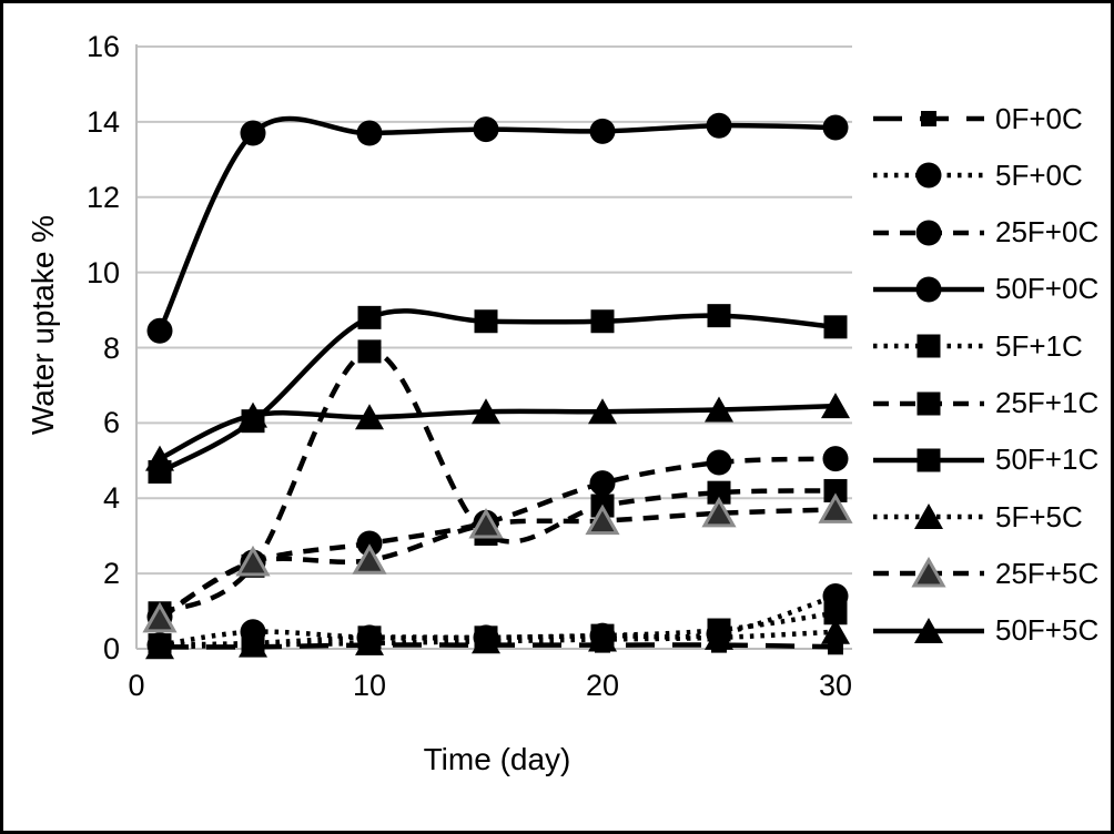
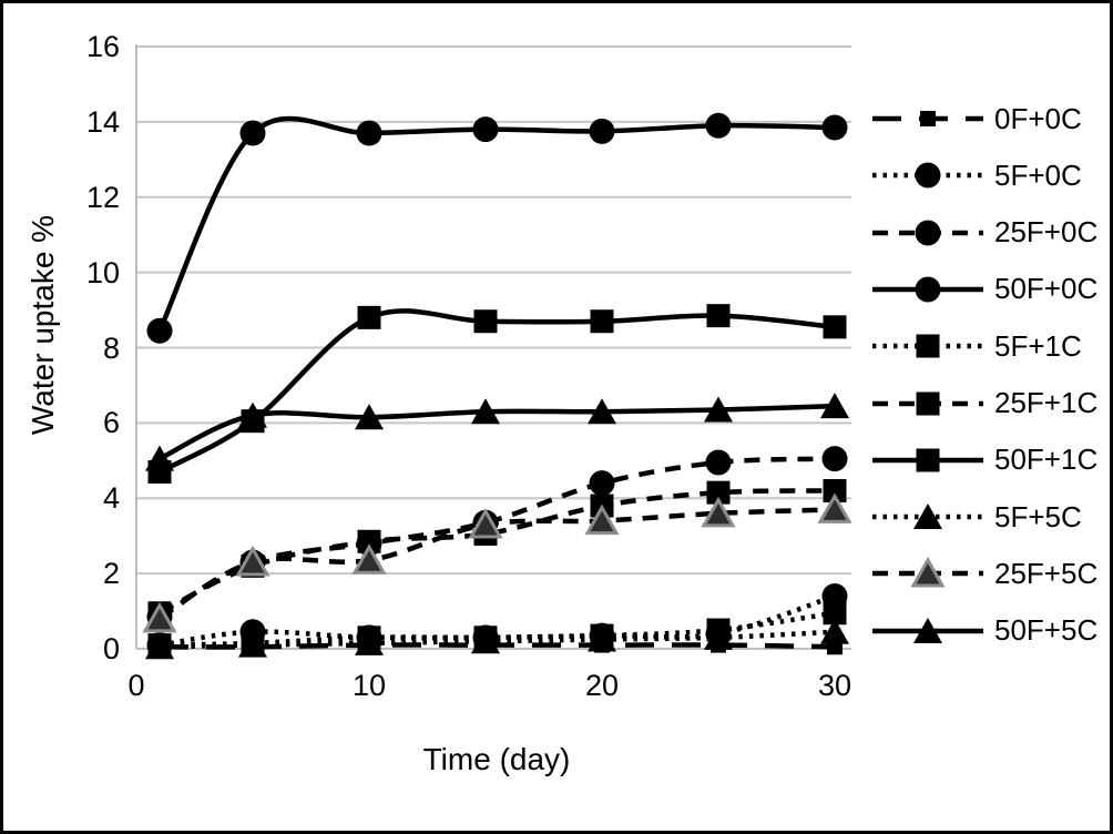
25F+1C/10: 7.9 -> 2.9
